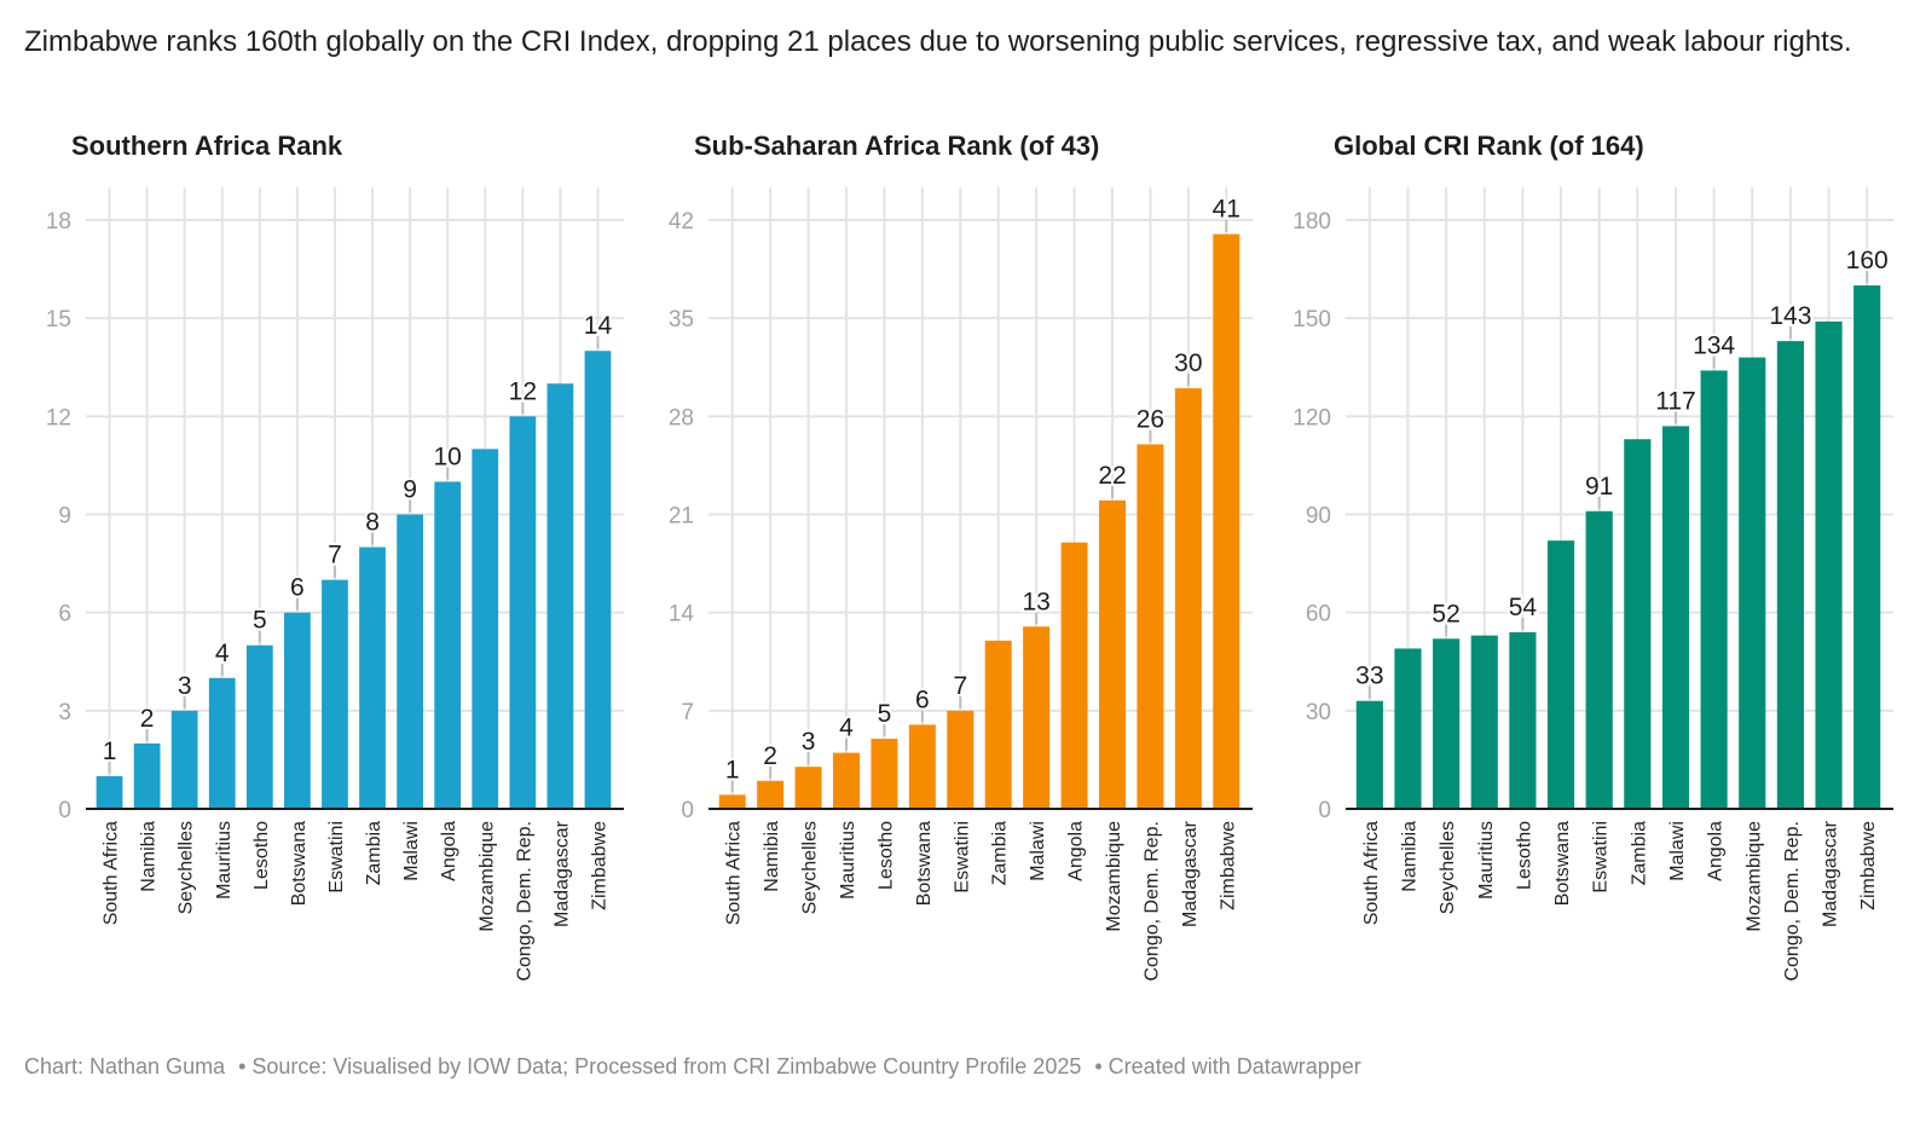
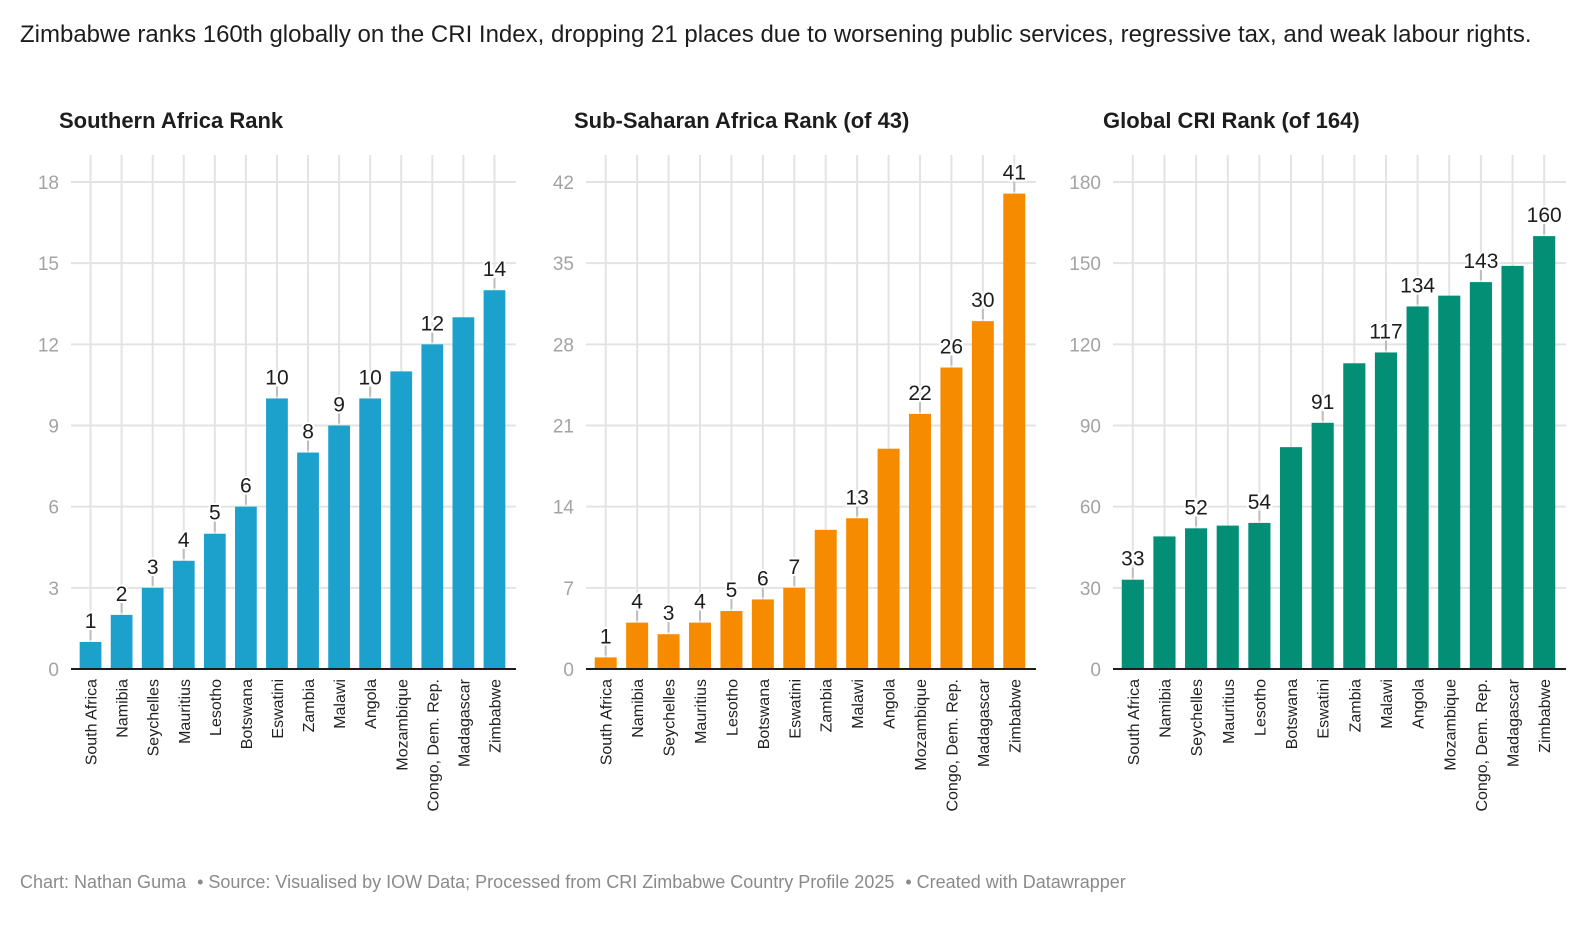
Southern Africa Rank/Eswatini: 7 -> 10
Sub-Saharan Africa Rank (of 43)/Namibia: 2 -> 4
